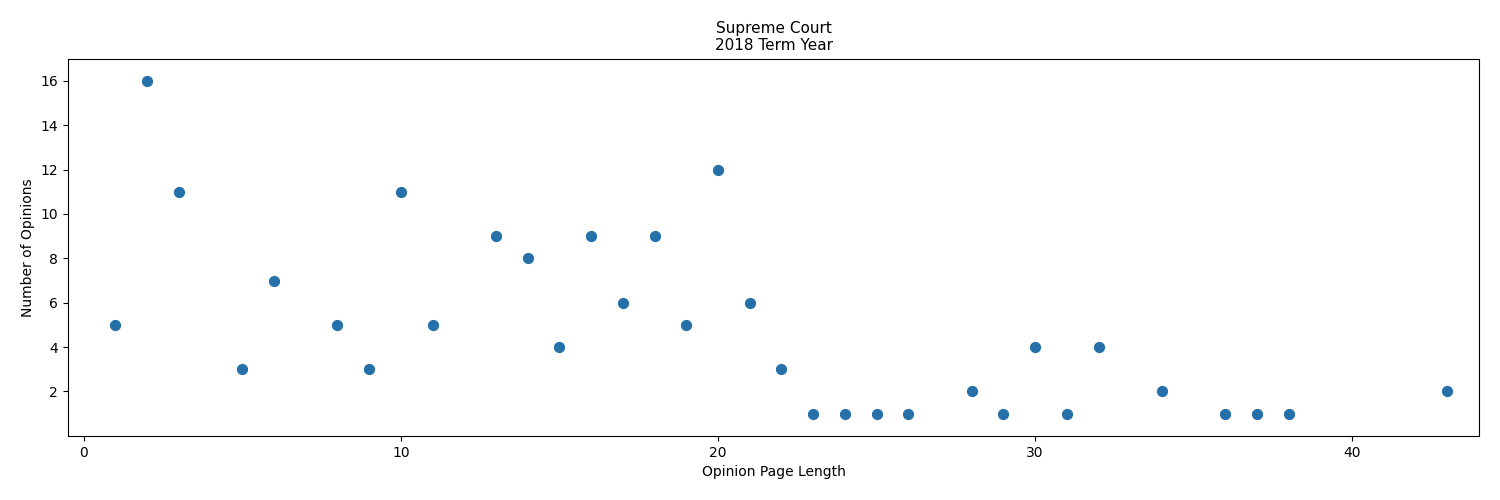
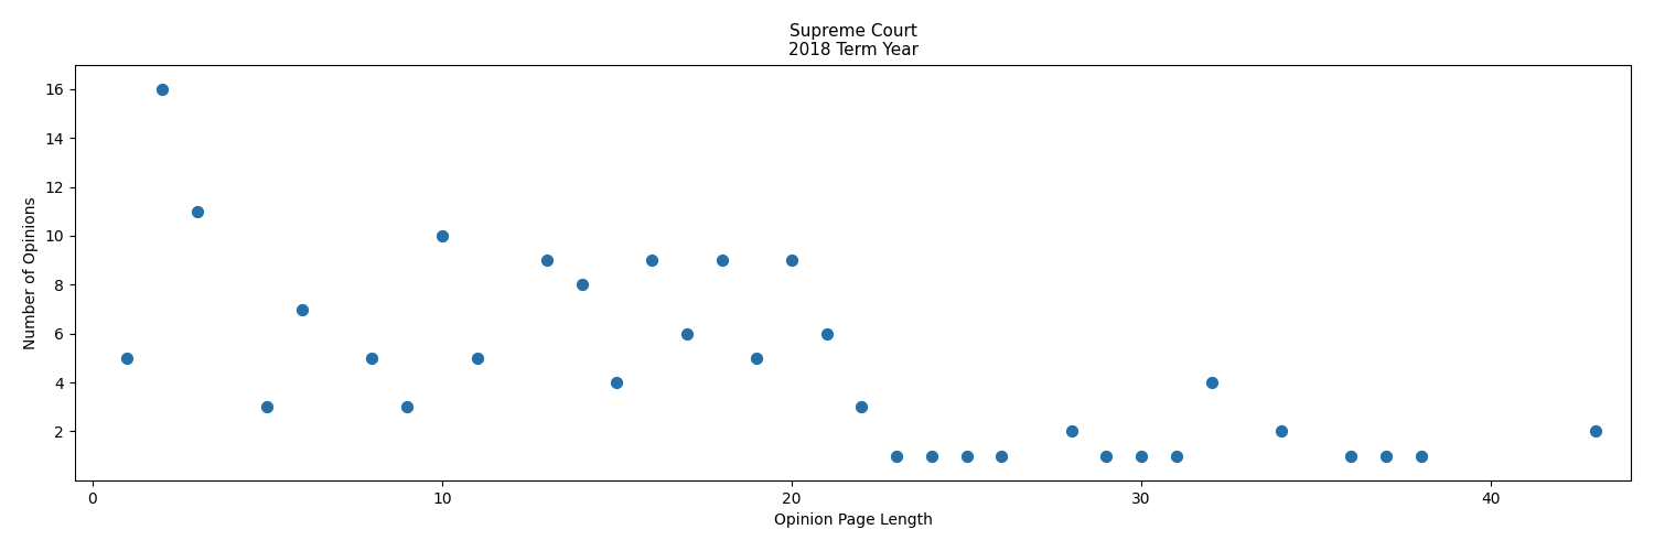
10: 11 -> 10
20: 12 -> 9
30: 4 -> 1
